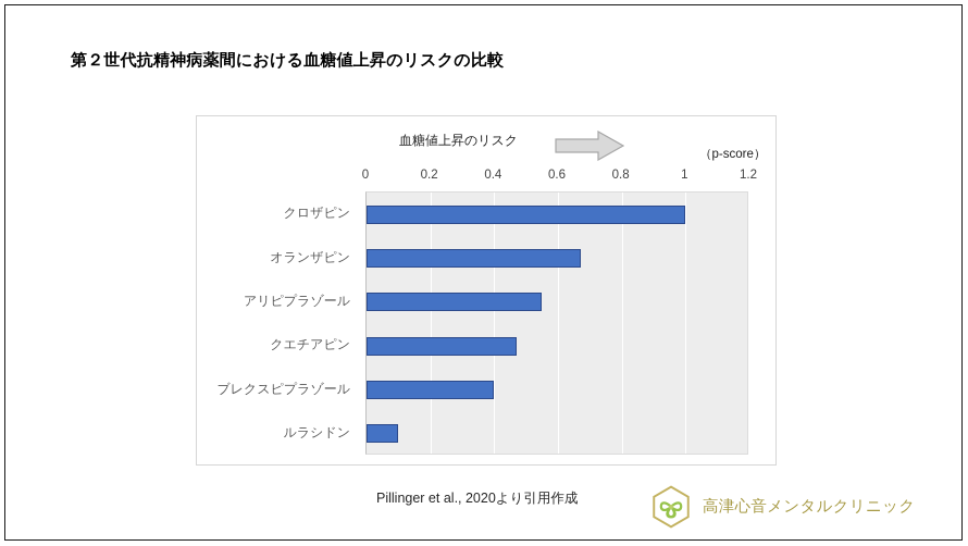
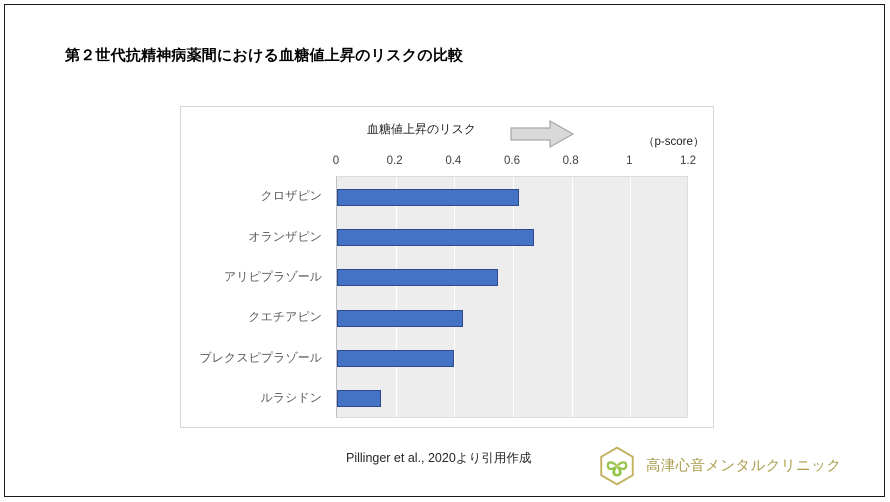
クロザピン: 1.00 -> 0.62
クエチアピン: 0.47 -> 0.43
ルラシドン: 0.10 -> 0.15
